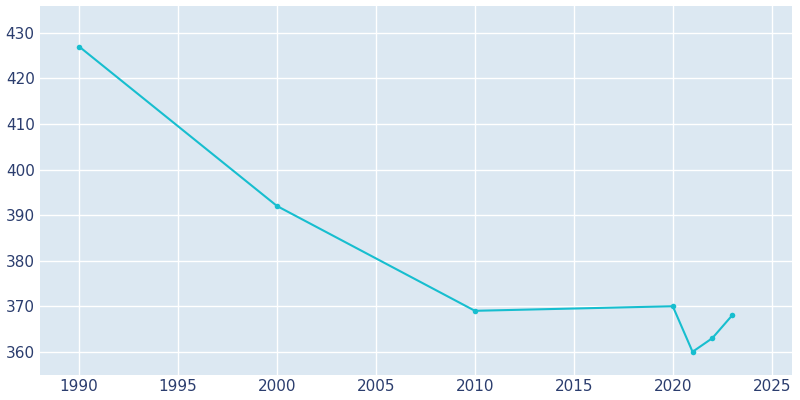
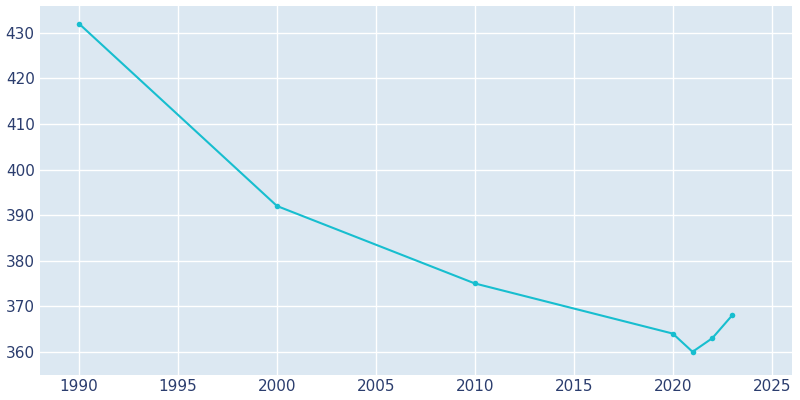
1990: 427 -> 432
2010: 369 -> 375
2020: 370 -> 364
